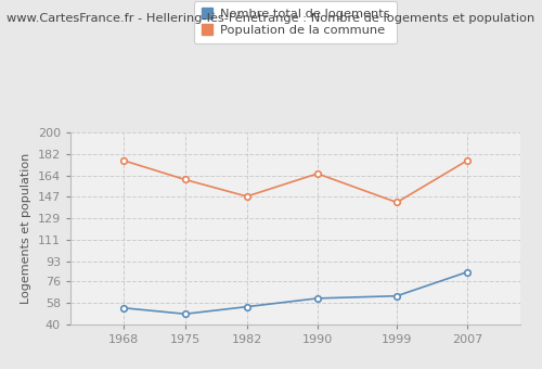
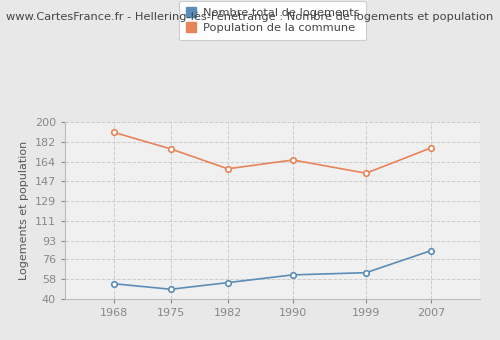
Population de la commune/1968: 177 -> 191
Population de la commune/1975: 161 -> 176
Population de la commune/1982: 147 -> 158
Population de la commune/1999: 142 -> 154
